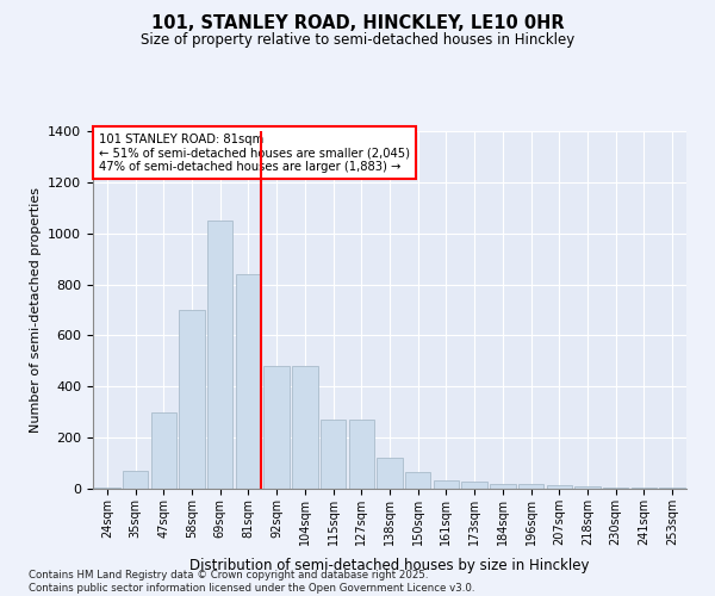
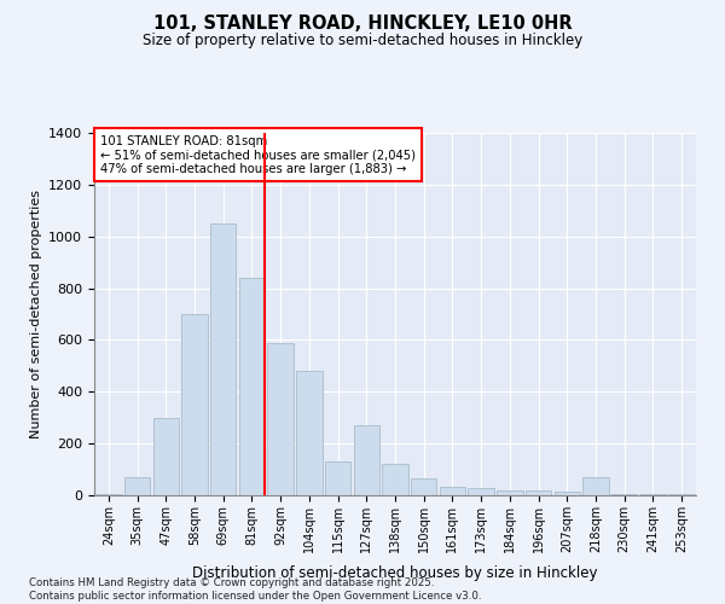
92sqm: 480 -> 590
115sqm: 270 -> 130
218sqm: 10 -> 70
